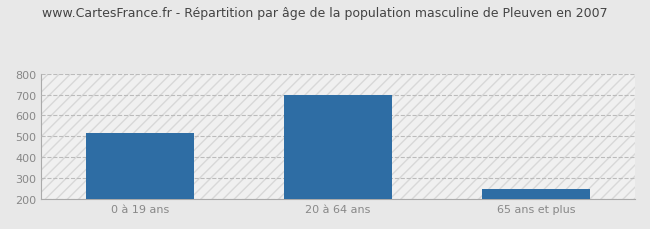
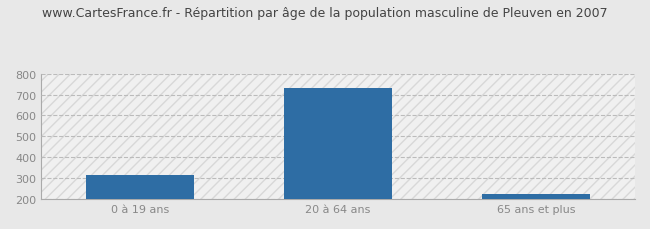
0 à 19 ans: 515 -> 317
20 à 64 ans: 700 -> 730
65 ans et plus: 250 -> 223
